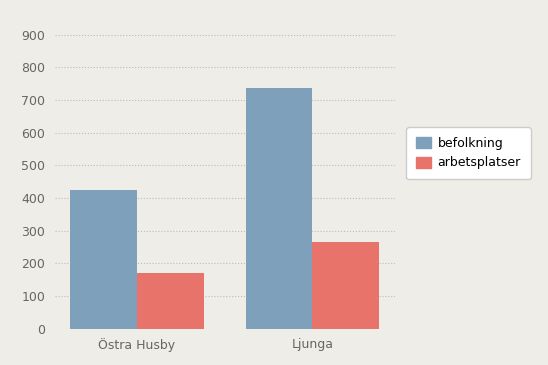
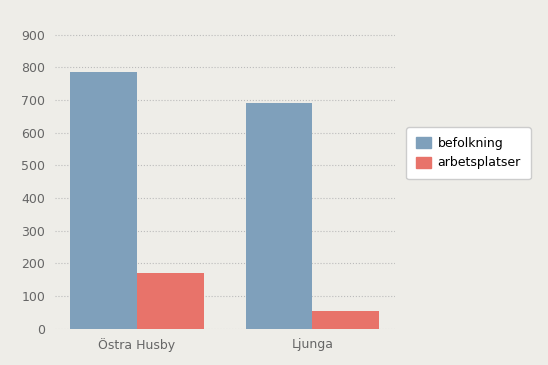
befolkning/Östra Husby: 425 -> 785
befolkning/Ljunga: 735 -> 690
arbetsplatser/Ljunga: 265 -> 55
